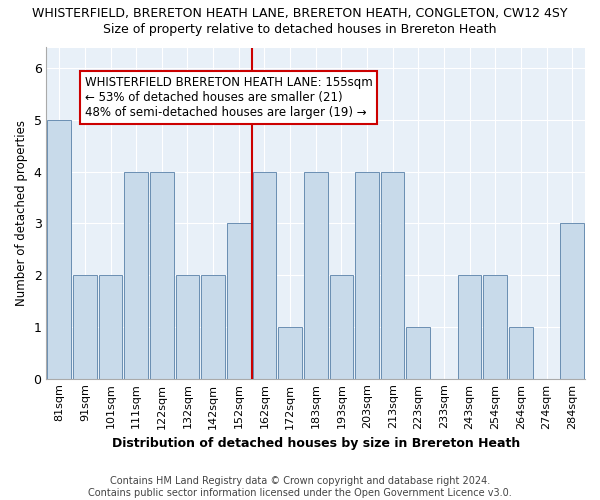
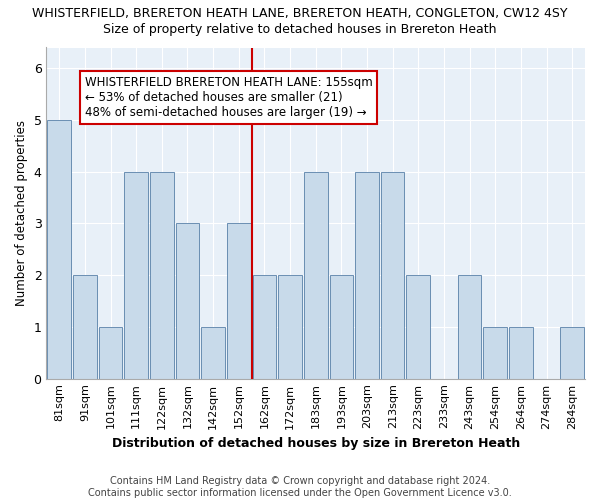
101sqm: 2 -> 1
132sqm: 2 -> 3
142sqm: 2 -> 1
162sqm: 4 -> 2
172sqm: 1 -> 2
223sqm: 1 -> 2
254sqm: 2 -> 1
284sqm: 3 -> 1
